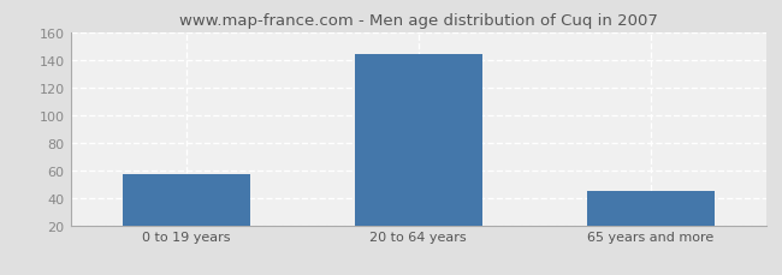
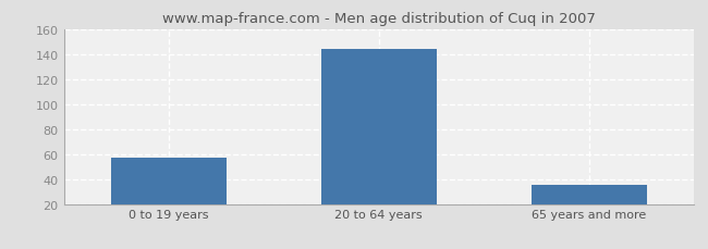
65 years and more: 45 -> 35
